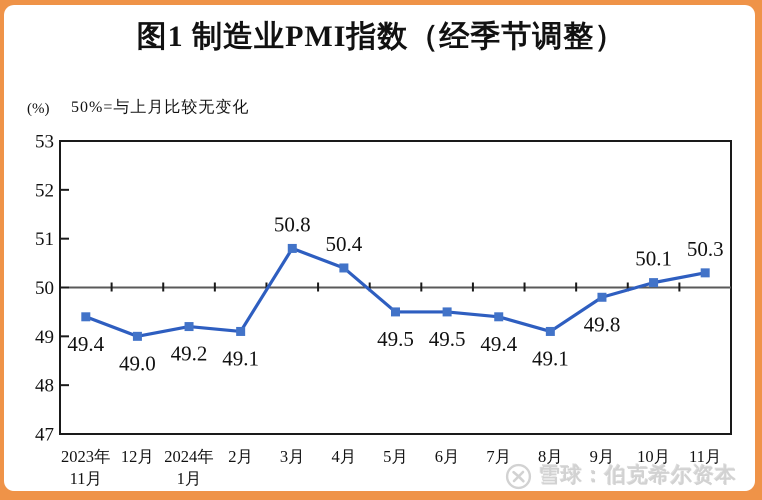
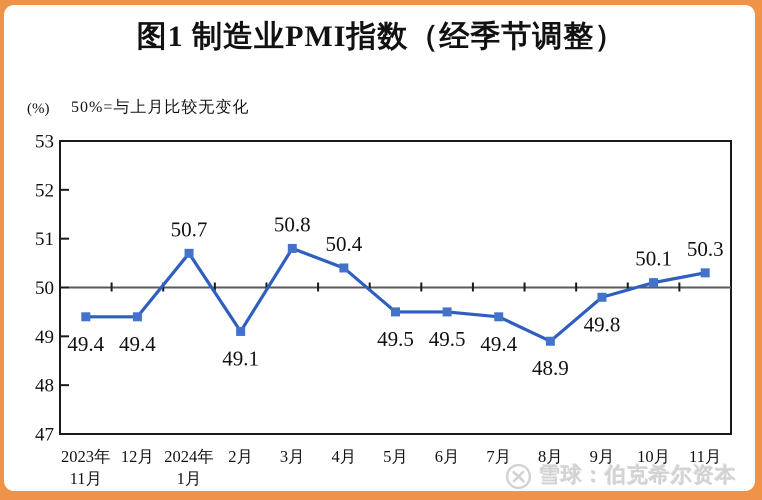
12月: 49.0 -> 49.4
2024年 1月: 49.2 -> 50.7
8月: 49.1 -> 48.9
